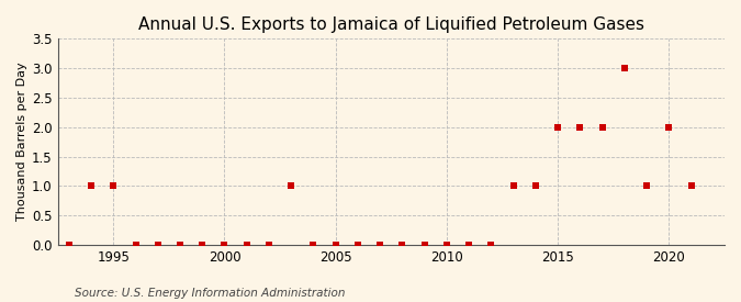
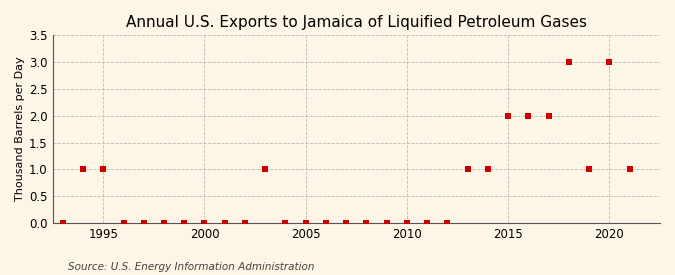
2020: 2 -> 3
